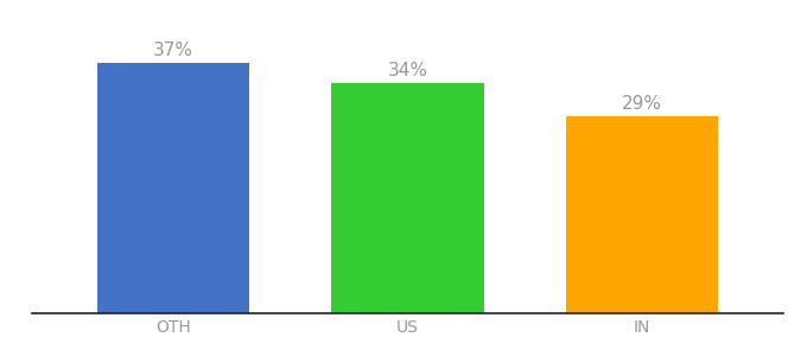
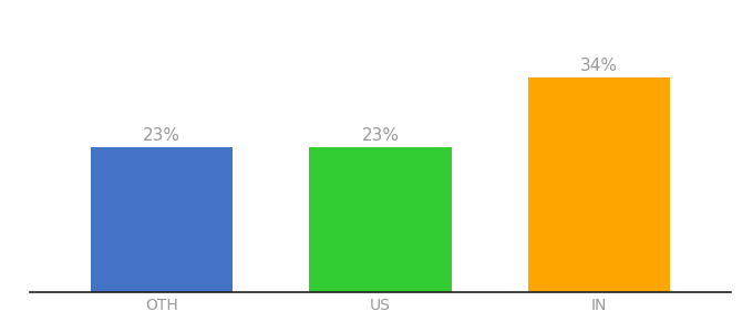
OTH: 37% -> 23%
US: 34% -> 23%
IN: 29% -> 34%
